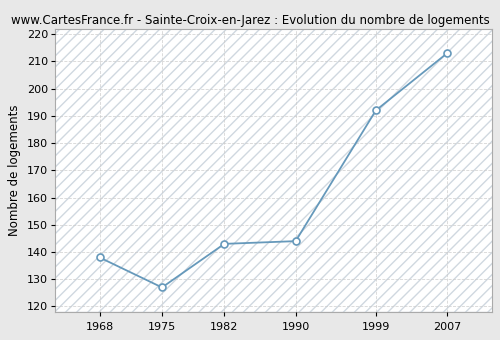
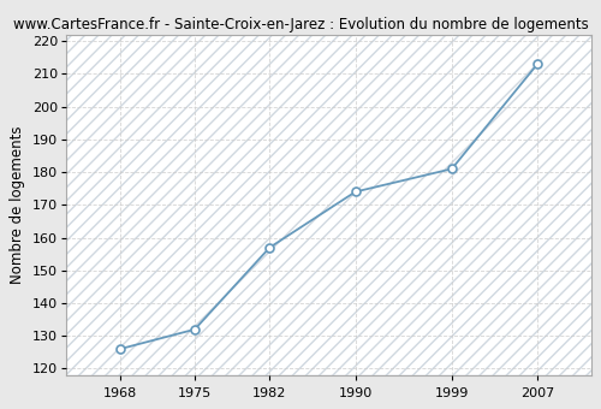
1968: 138 -> 126
1975: 127 -> 132
1982: 143 -> 157
1990: 144 -> 174
1999: 192 -> 181
